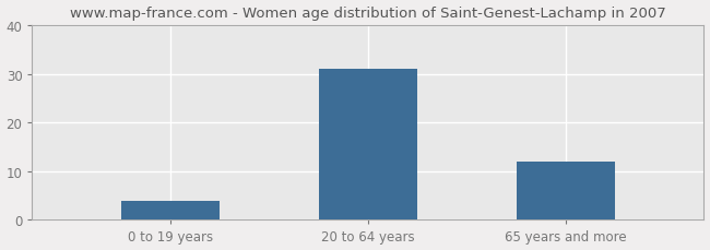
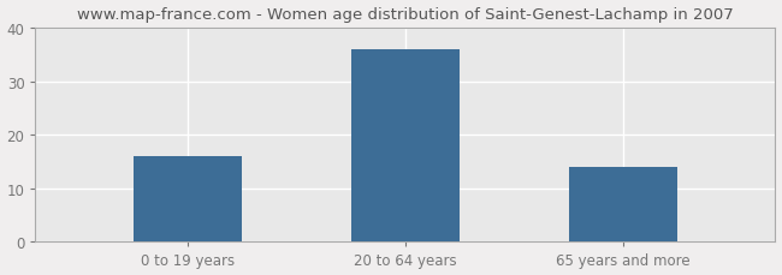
0 to 19 years: 4 -> 16
20 to 64 years: 31 -> 36
65 years and more: 12 -> 14
